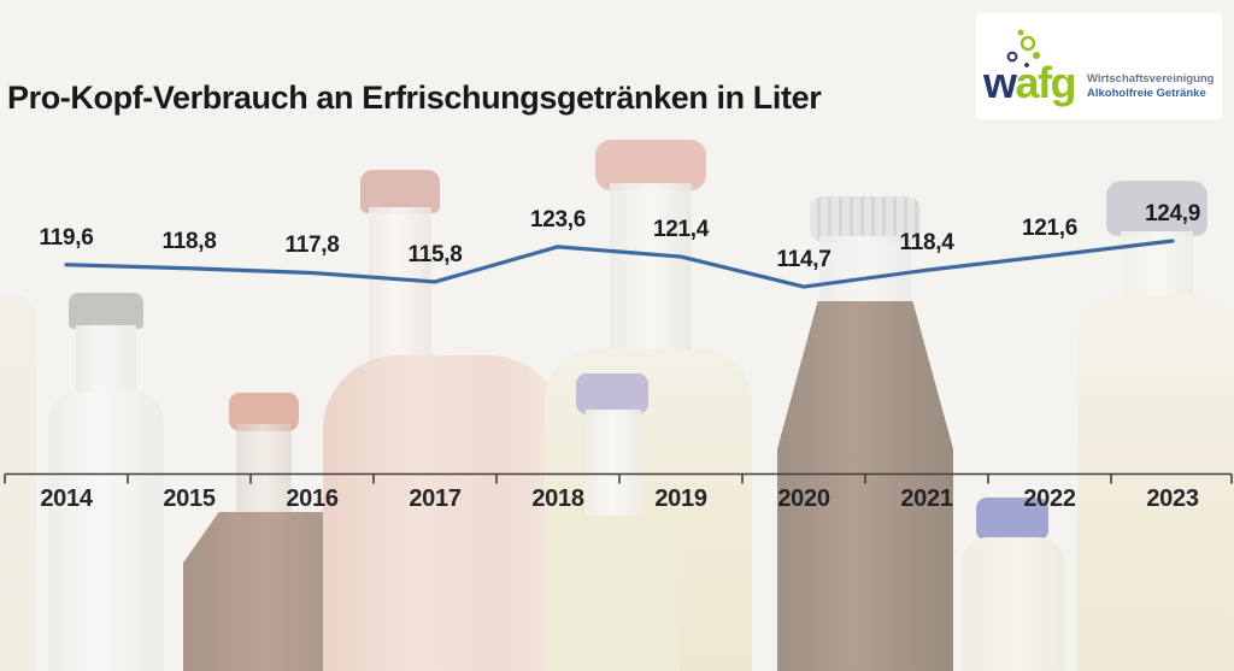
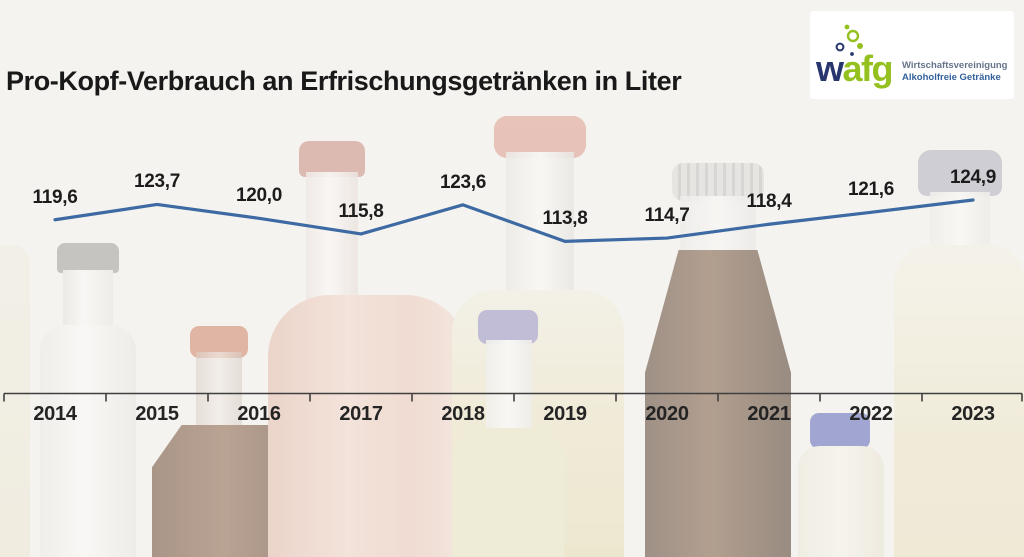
2015: 118,8 -> 123,7
2016: 117,8 -> 120,0
2019: 121,4 -> 113,8
